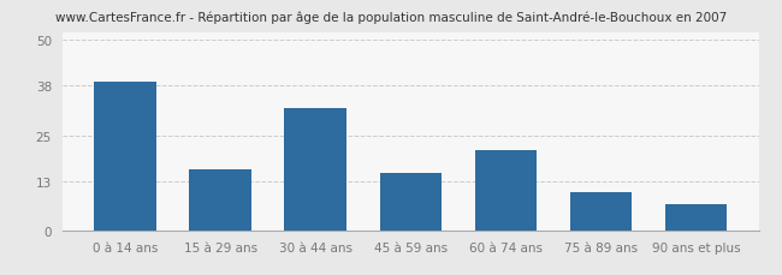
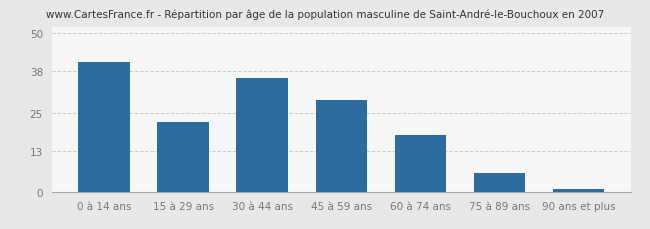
0 à 14 ans: 39 -> 41
15 à 29 ans: 16 -> 22
30 à 44 ans: 32 -> 36
45 à 59 ans: 15 -> 29
60 à 74 ans: 21 -> 18
75 à 89 ans: 10 -> 6
90 ans et plus: 7 -> 1
